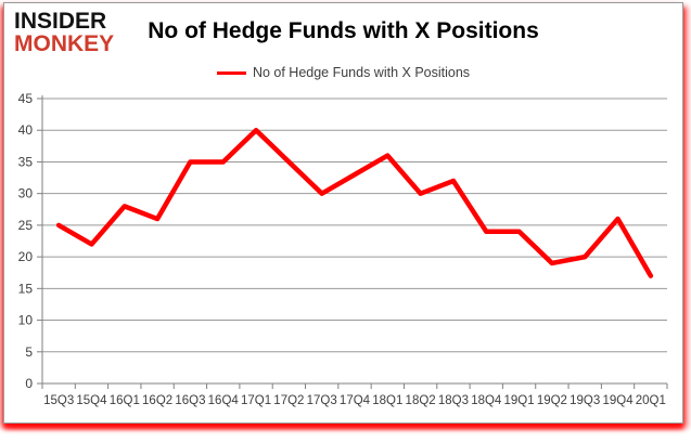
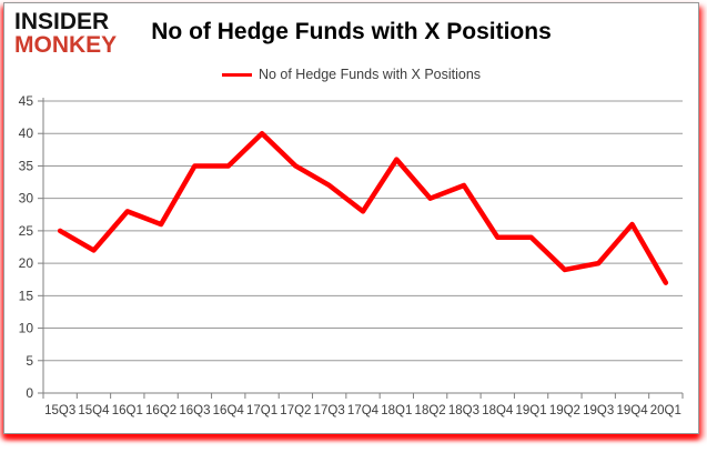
17Q3: 30 -> 32
17Q4: 33 -> 28
